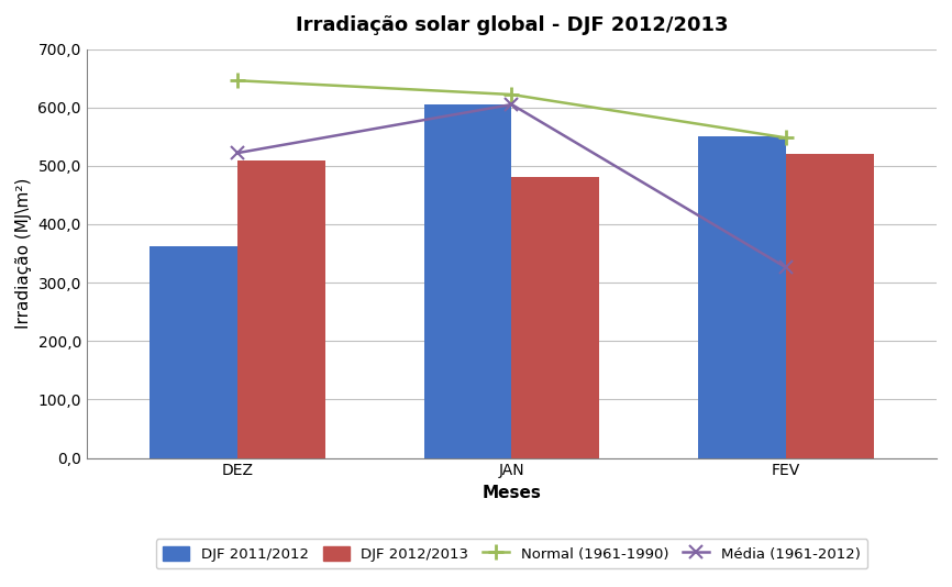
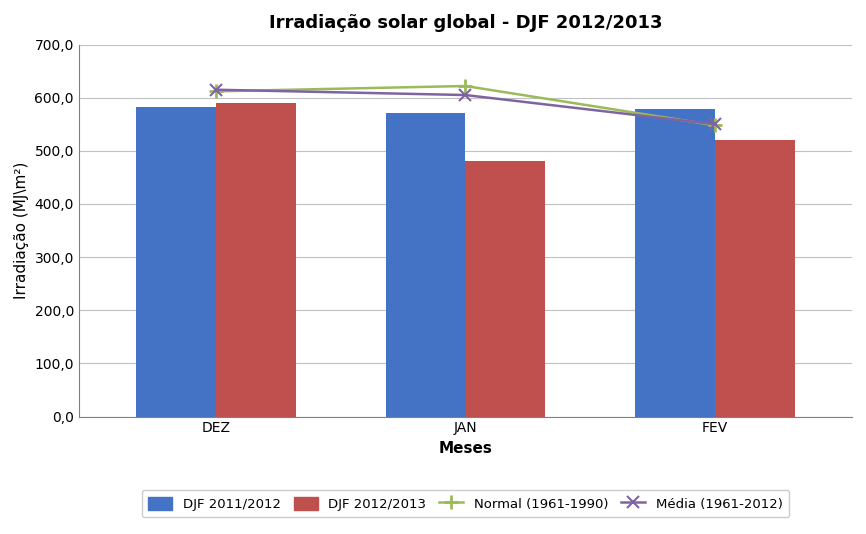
DJF 2011/2012/DEZ: 362 -> 582
Normal (1961-1990)/DEZ: 646 -> 612
Média (1961-2012)/DEZ: 522 -> 615
DJF 2012/2013/DEZ: 510 -> 590
DJF 2011/2012/JAN: 606 -> 572
DJF 2011/2012/FEV: 550 -> 578
Média (1961-2012)/FEV: 326 -> 550
